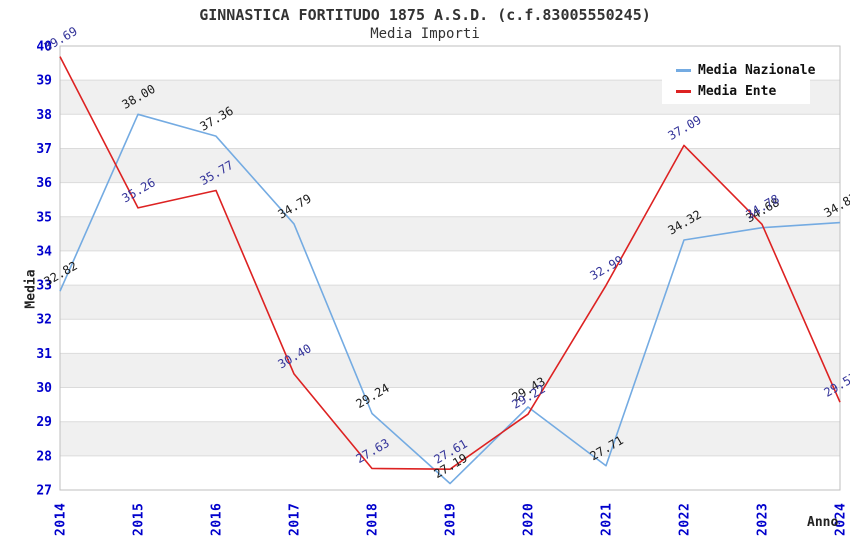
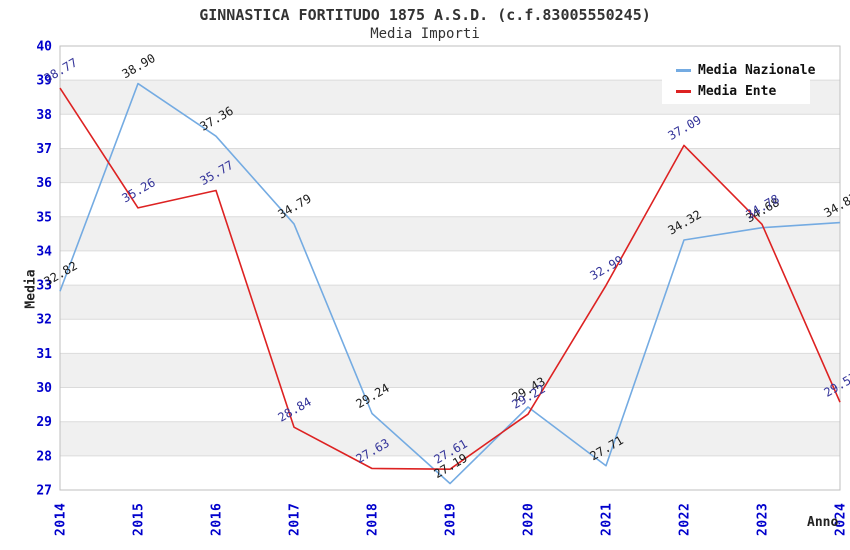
Media Ente/2014: 39.69 -> 38.77
Media Nazionale/2015: 38.00 -> 38.90
Media Ente/2017: 30.40 -> 28.84
